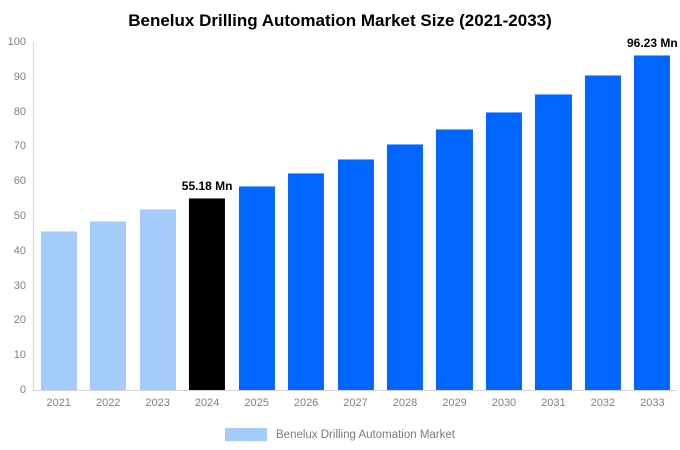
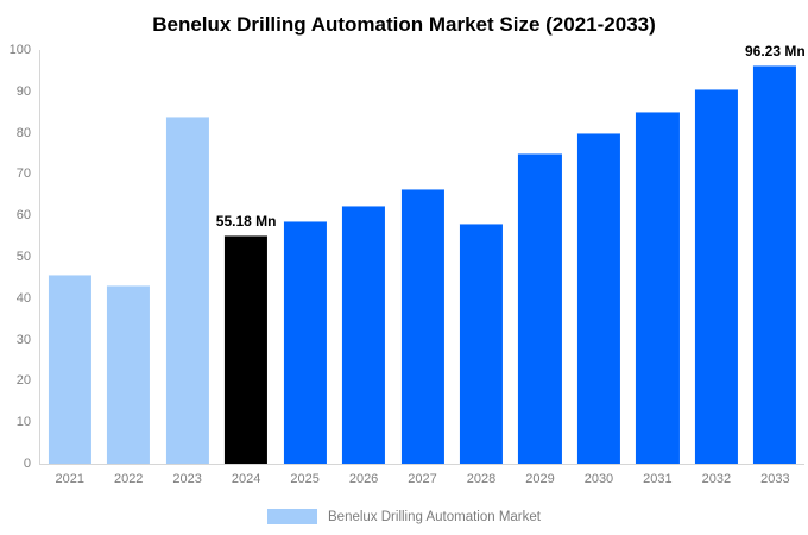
2022: 49 -> 43
2023: 52 -> 84
2028: 71 -> 58
